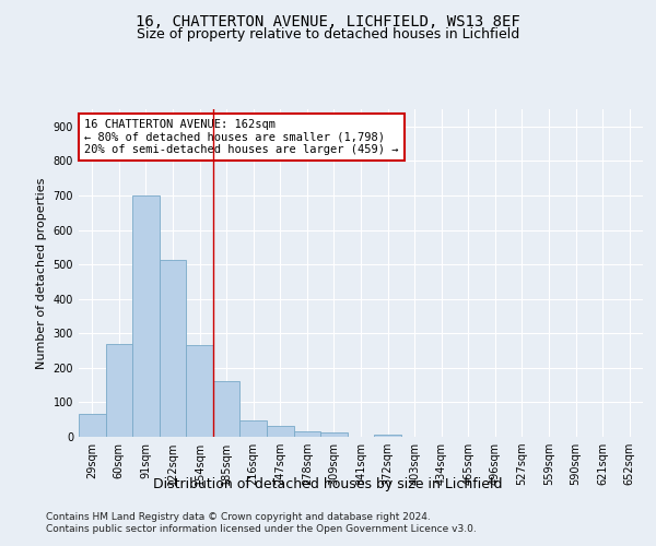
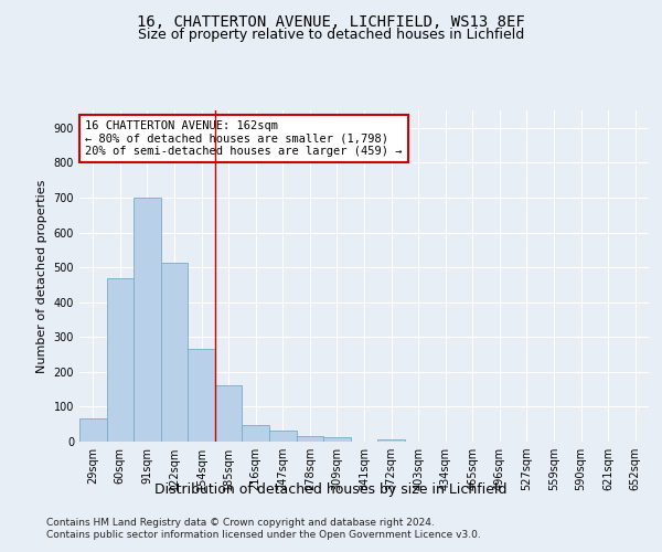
60sqm: 270 -> 468
